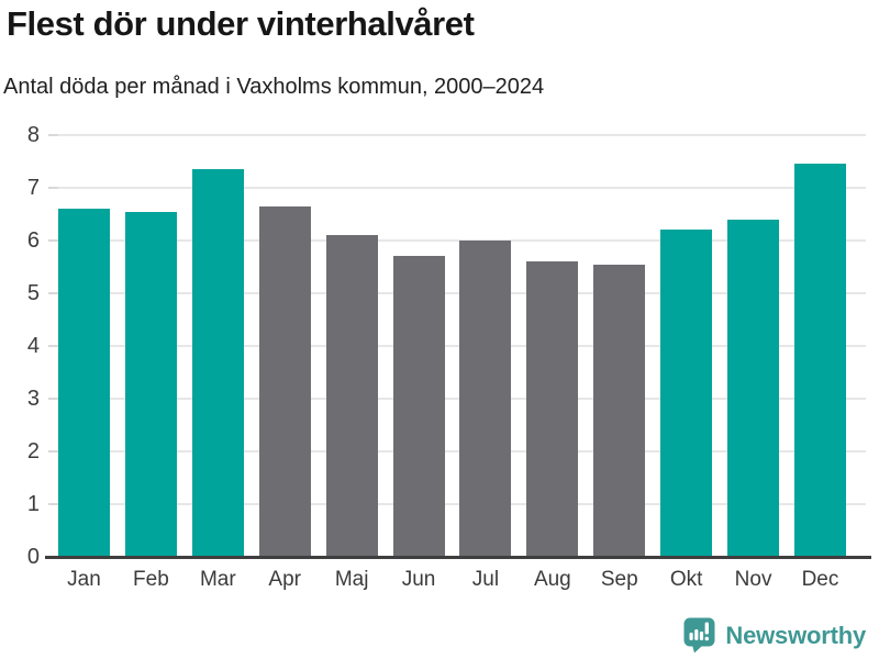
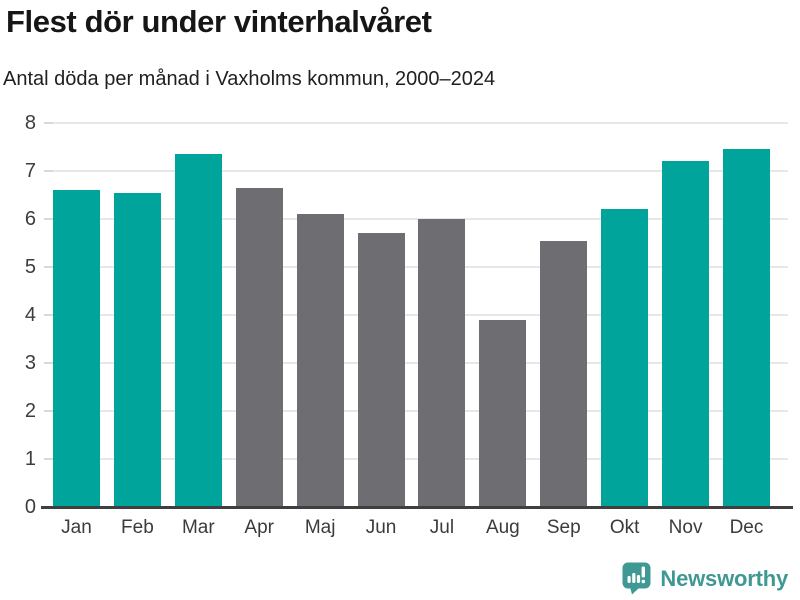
Aug: 5.6 -> 3.9
Nov: 6.4 -> 7.2
